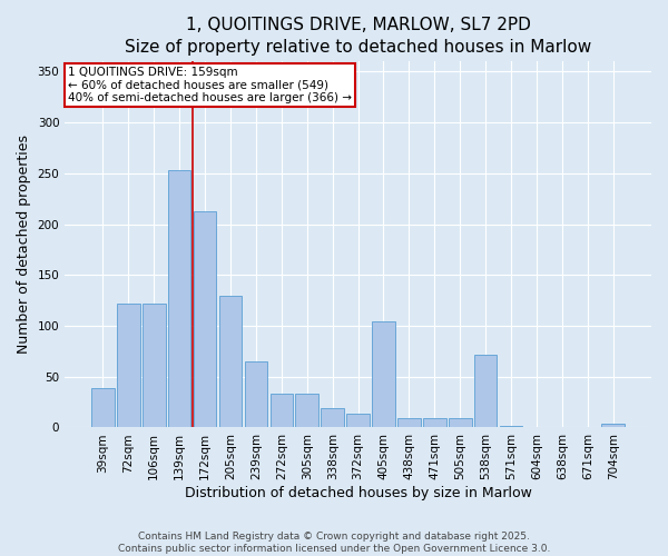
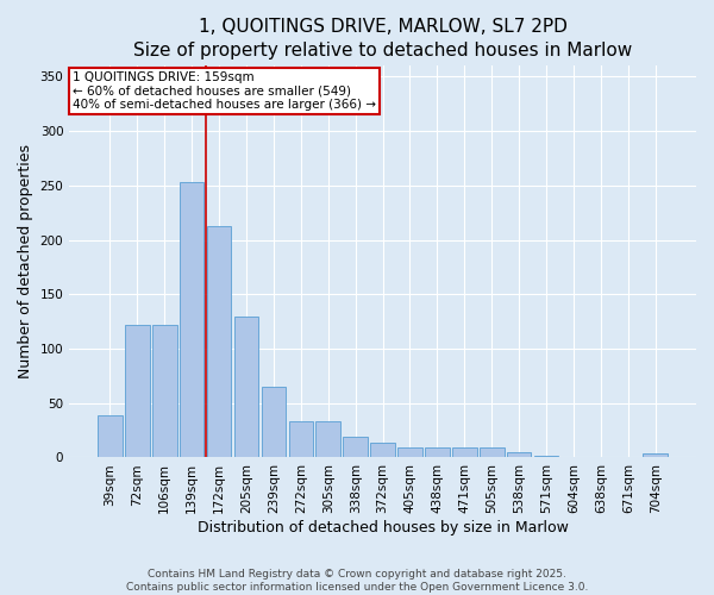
405sqm: 104 -> 9
538sqm: 72 -> 5
